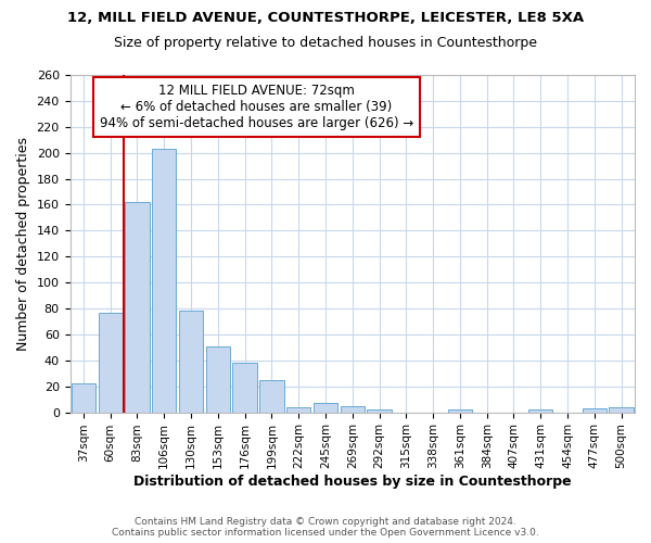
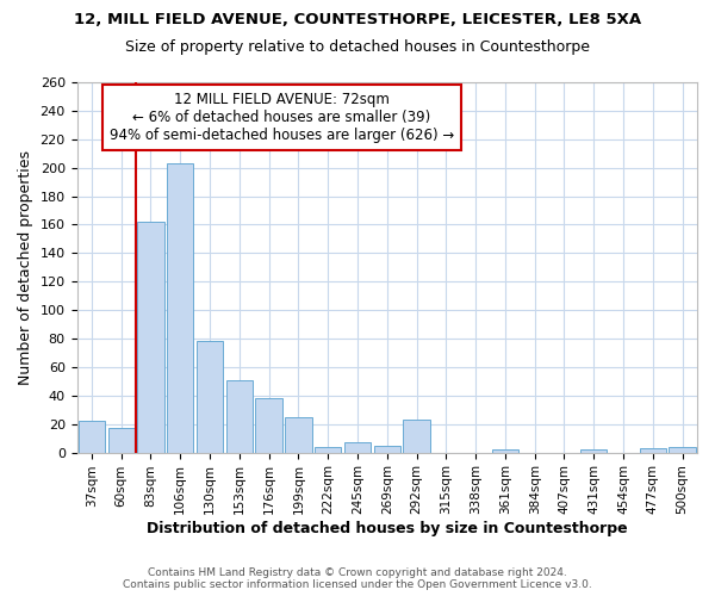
60sqm: 77 -> 17
292sqm: 2 -> 23
